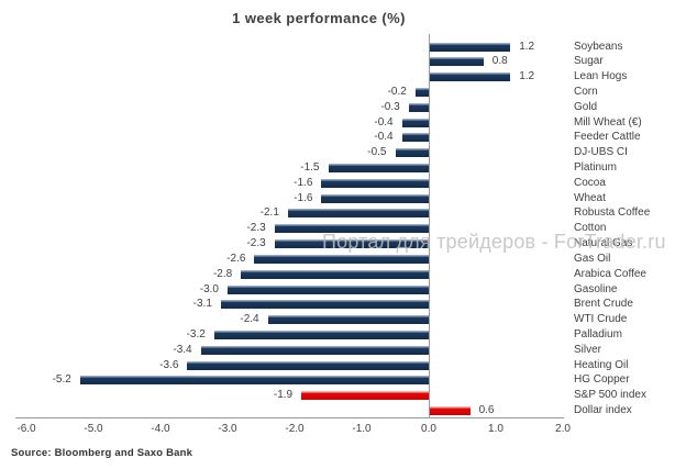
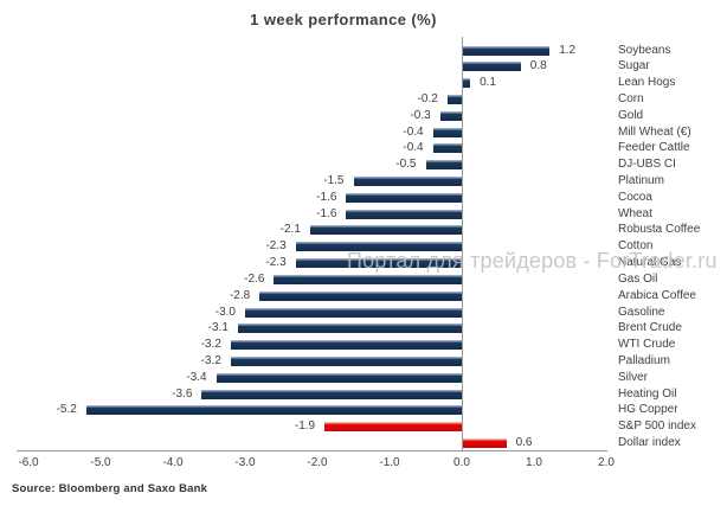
Lean Hogs: 1.2 -> 0.1
WTI Crude: -2.4 -> -3.2
